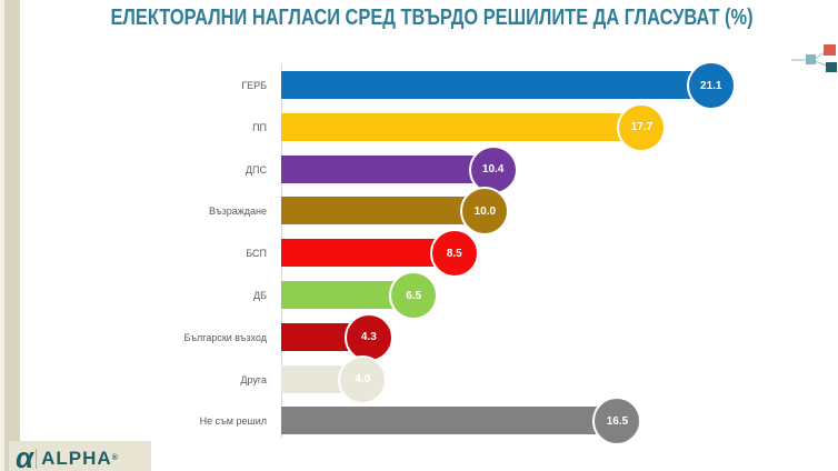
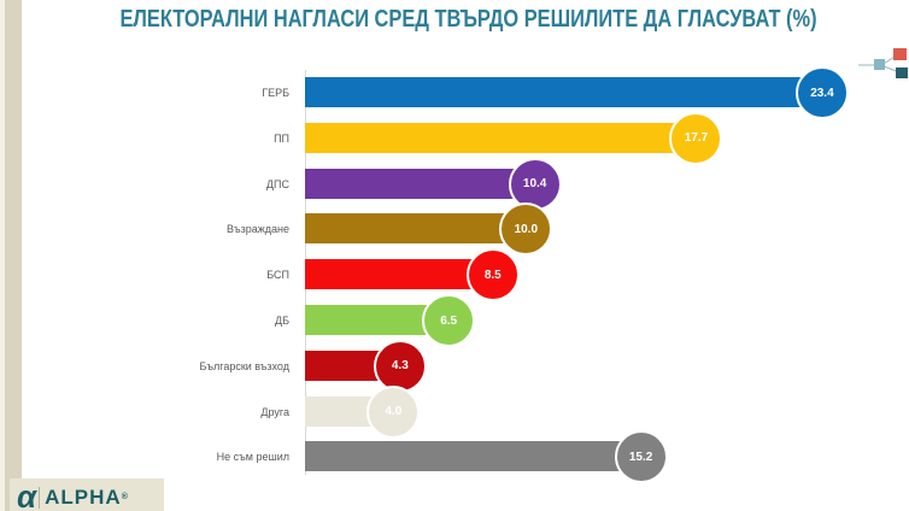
ГЕРБ: 21.1 -> 23.4
Не съм решил: 16.5 -> 15.2
